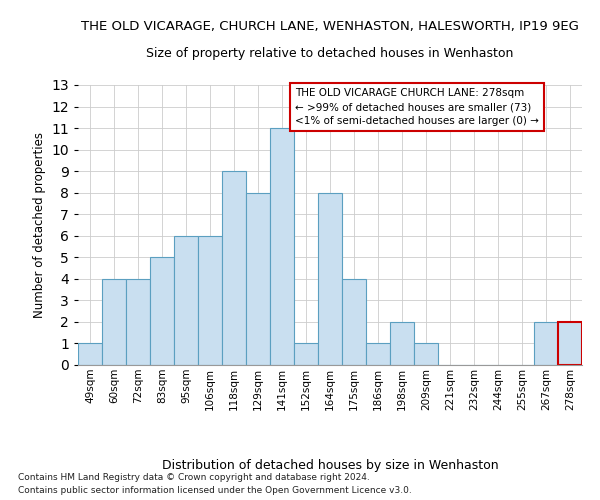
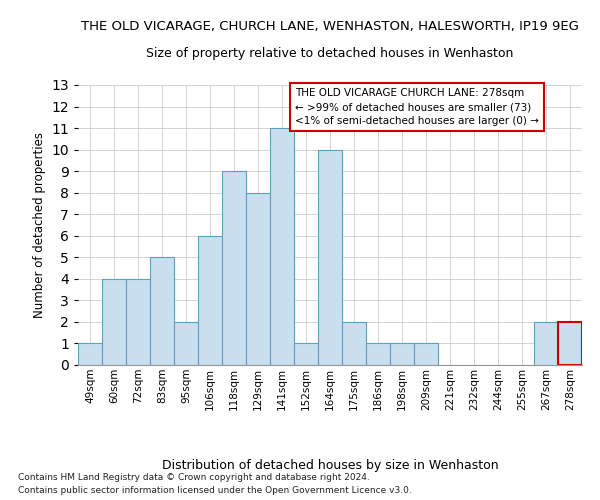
95sqm: 6 -> 2
164sqm: 8 -> 10
175sqm: 4 -> 2
198sqm: 2 -> 1
